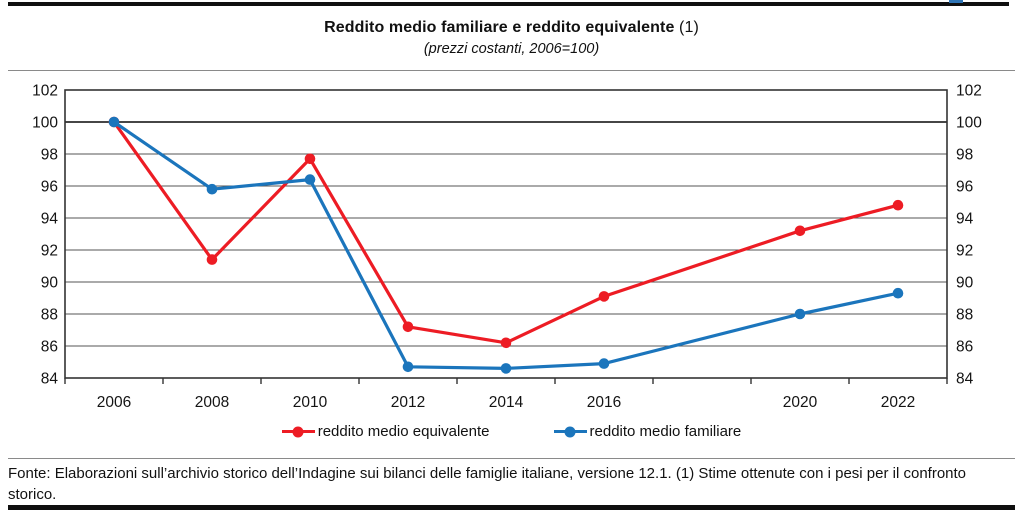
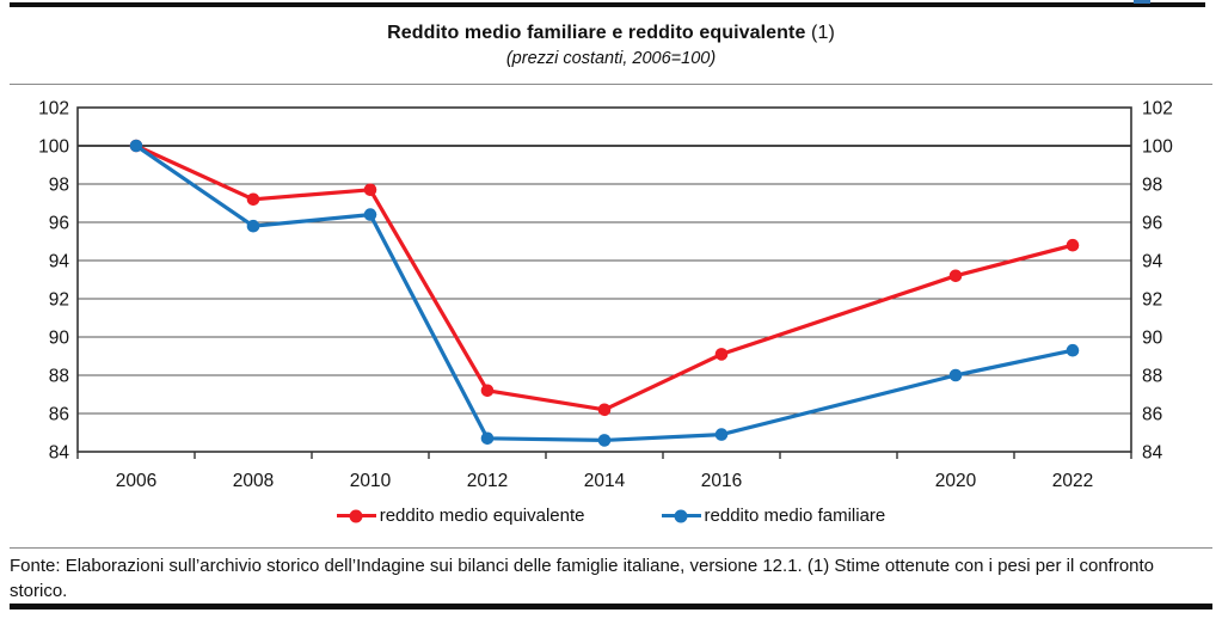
reddito medio equivalente/2008: 91.4 -> 97.2
